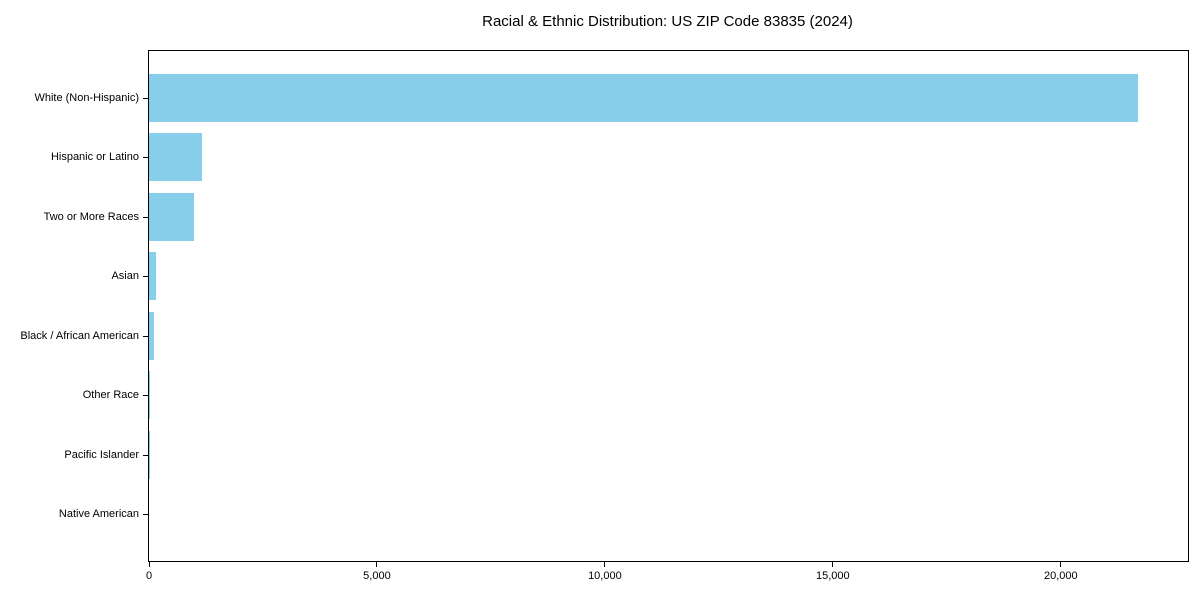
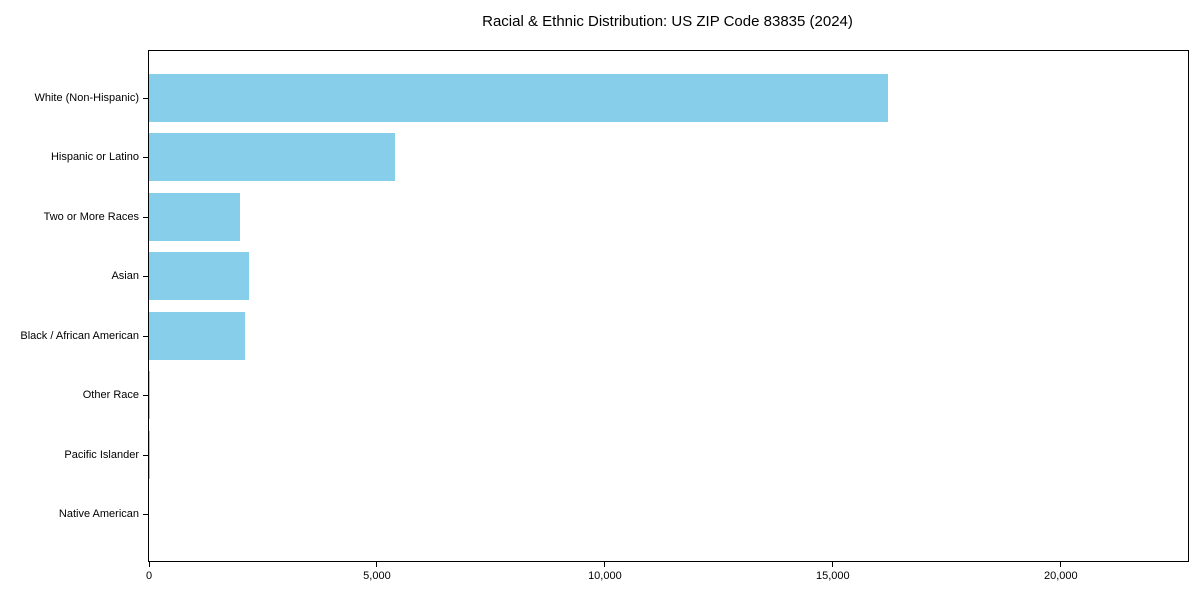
White (Non-Hispanic): 21700 -> 16200
Hispanic or Latino: 1200 -> 5400
Two or More Races: 1000 -> 2000
Asian: 200 -> 2200
Black / African American: 100 -> 2100
